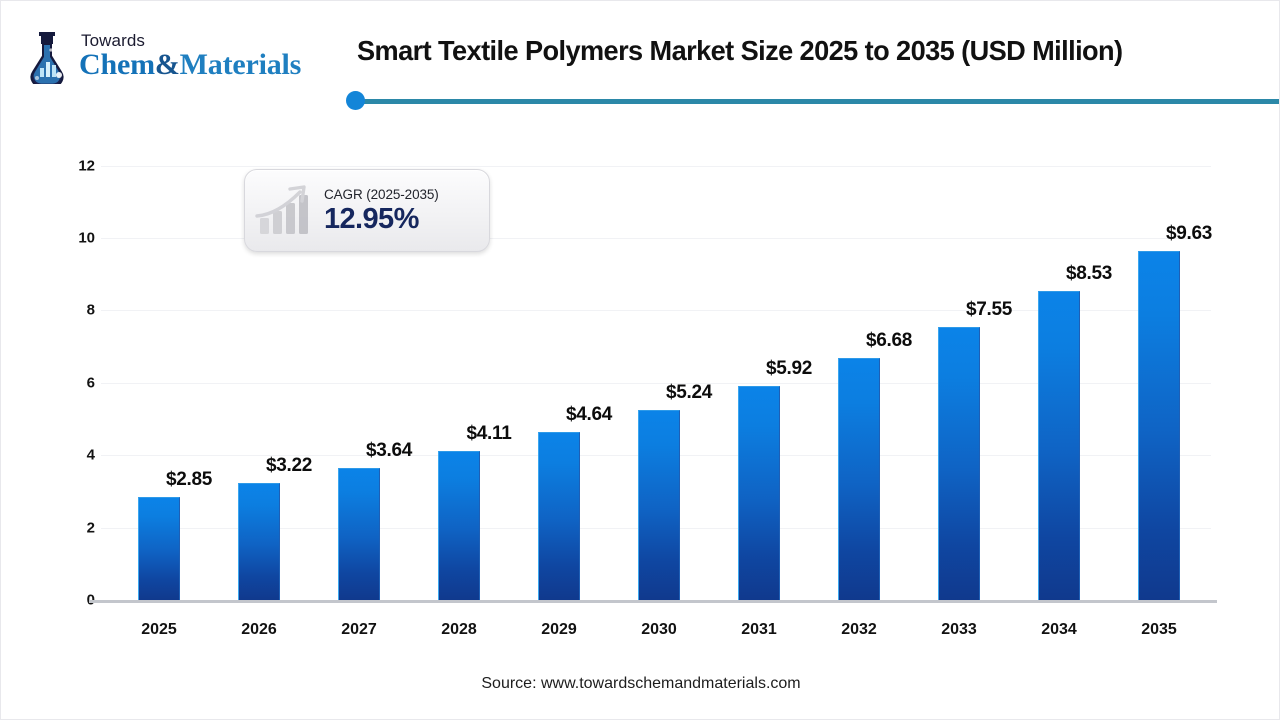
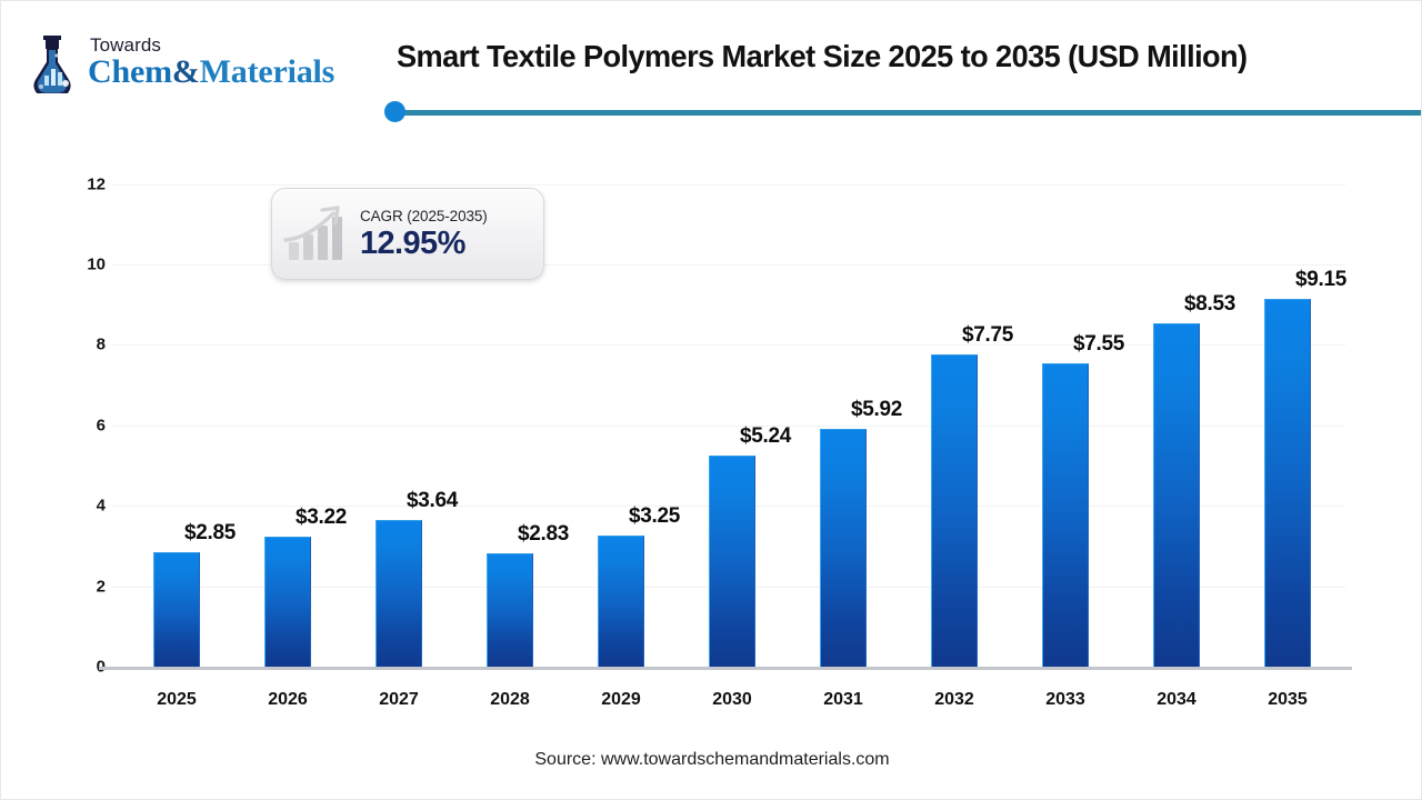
2028: $4.11 -> $2.83
2029: $4.64 -> $3.25
2032: $6.68 -> $7.75
2035: $9.63 -> $9.15
